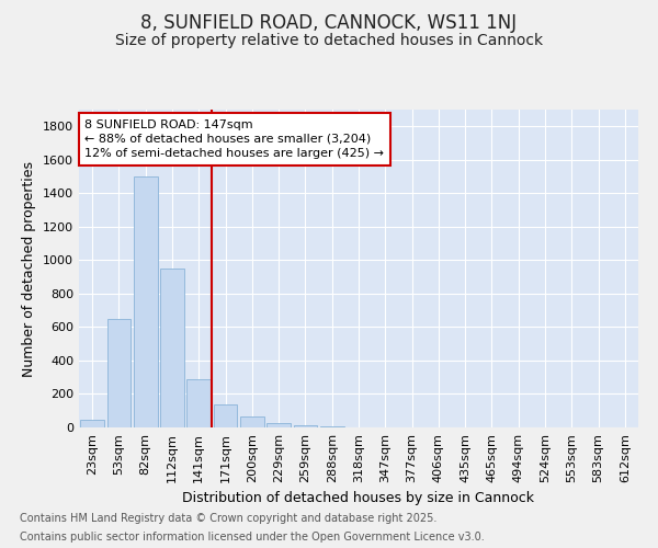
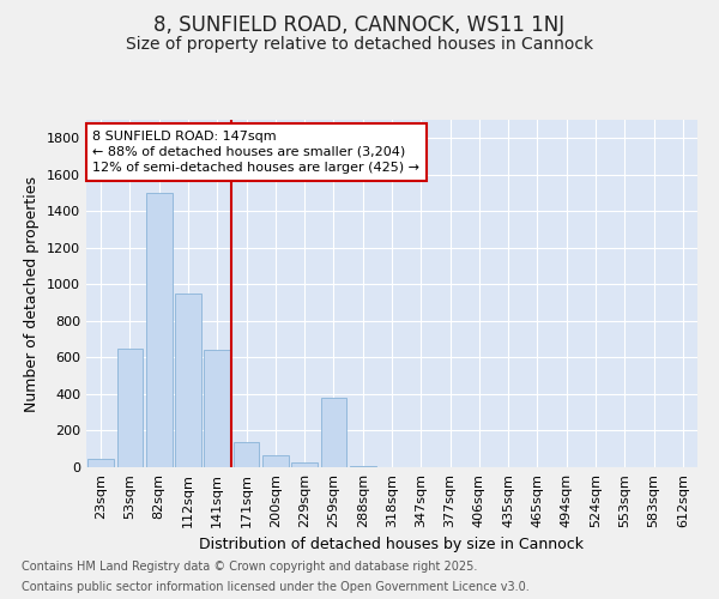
141sqm: 290 -> 640
259sqm: 10 -> 380
